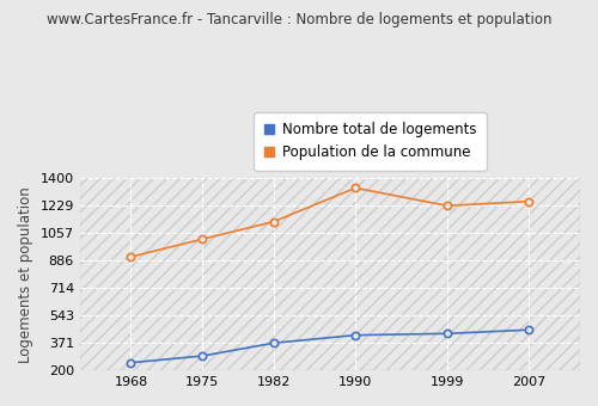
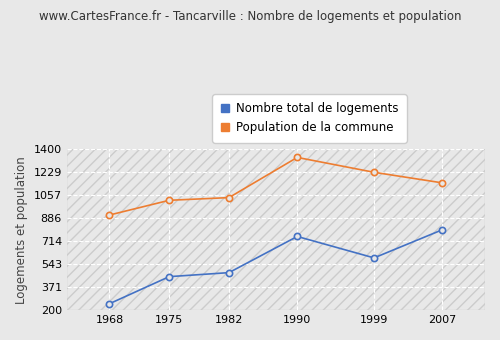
Nombre total de logements/1975: 290 -> 450
Nombre total de logements/1982: 370 -> 480
Population de la commune/1982: 1130 -> 1040
Nombre total de logements/1990: 420 -> 750
Nombre total de logements/1999: 430 -> 590
Nombre total de logements/2007: 450 -> 800
Population de la commune/2007: 1260 -> 1150
